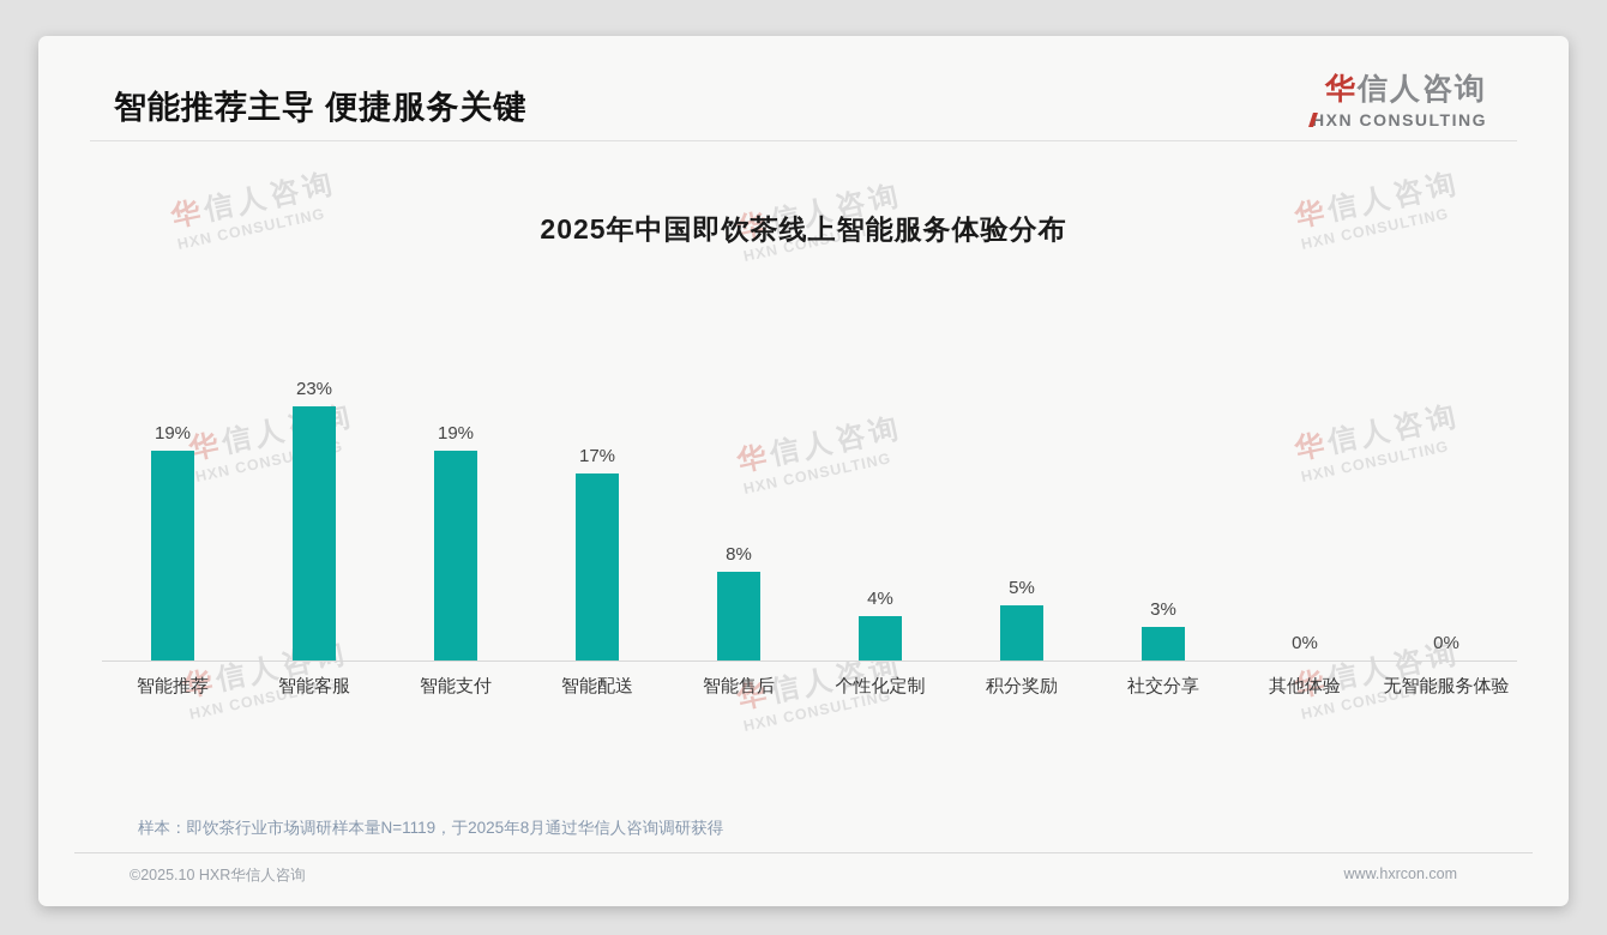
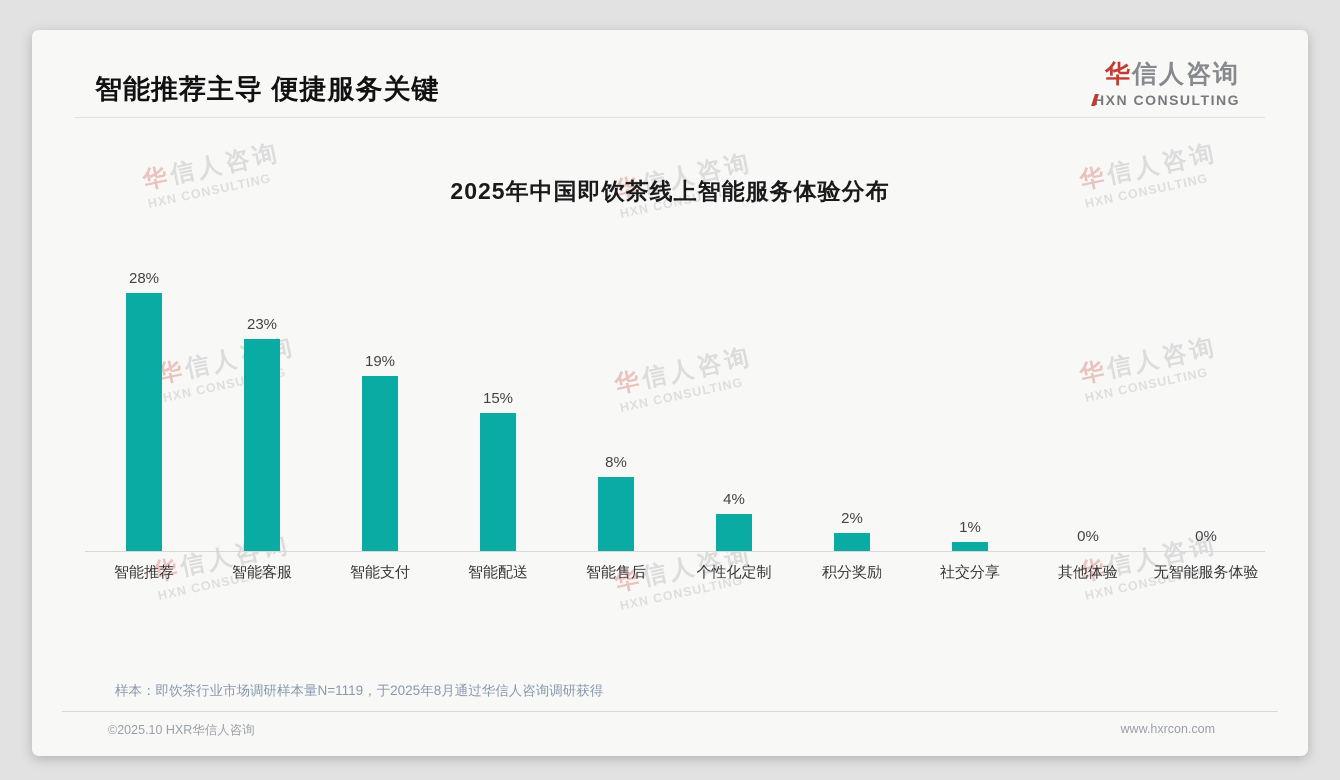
智能推荐: 19% -> 28%
智能配送: 17% -> 15%
积分奖励: 5% -> 2%
社交分享: 3% -> 1%
